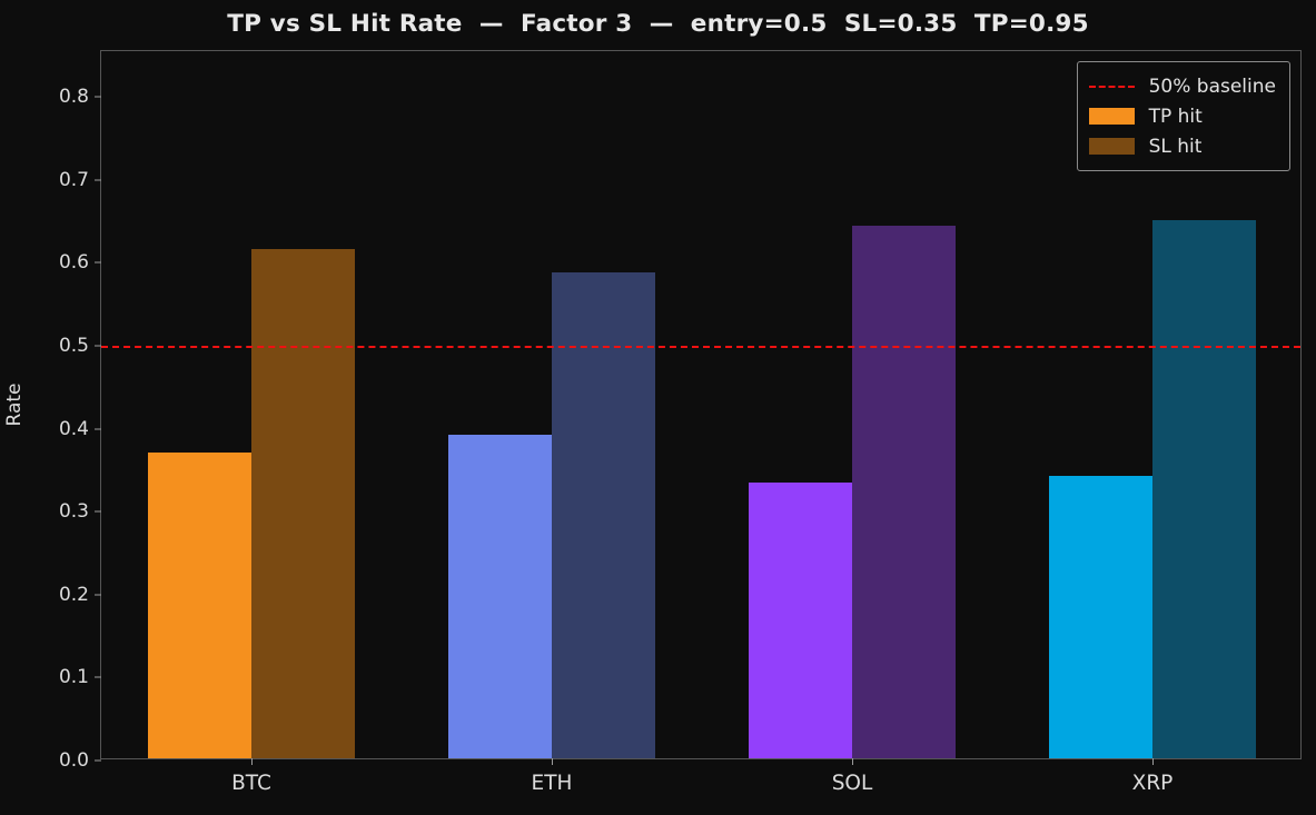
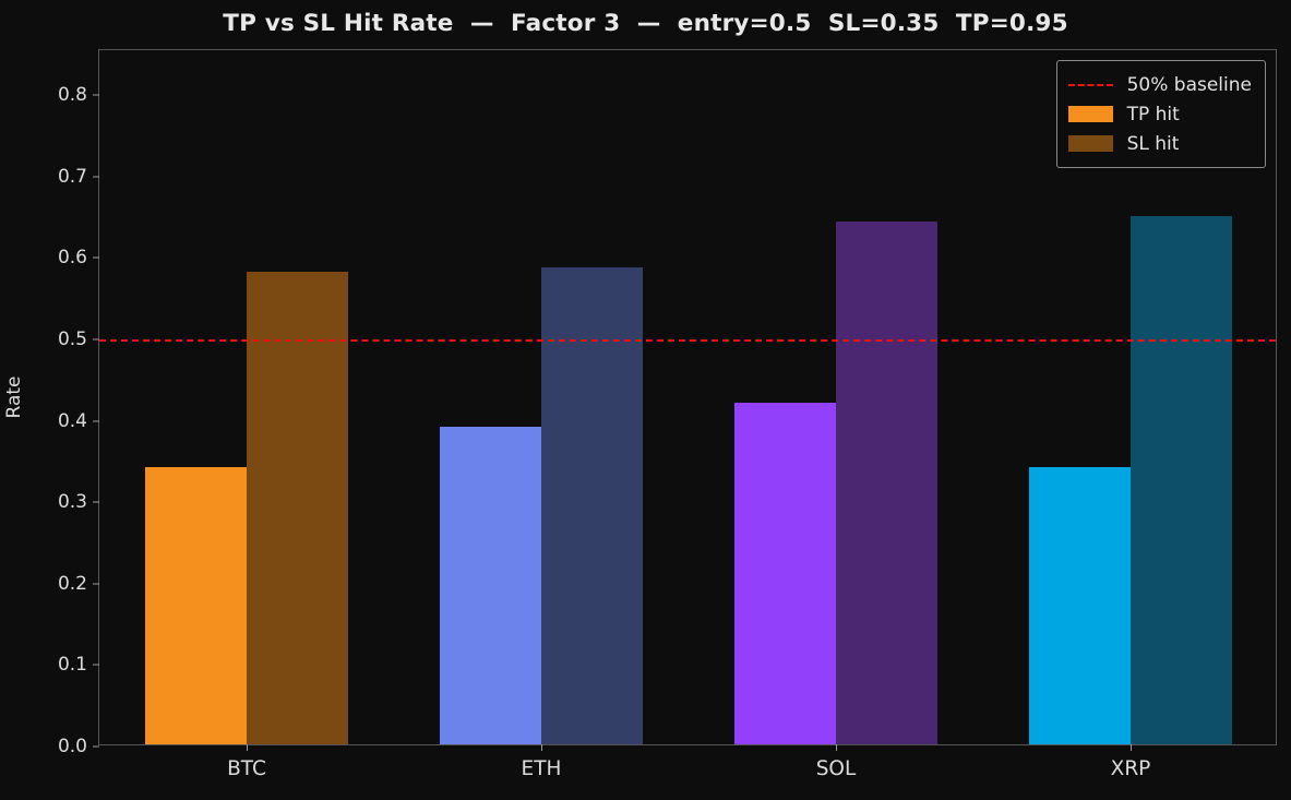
TP hit/BTC: 0.37 -> 0.34
SL hit/BTC: 0.61 -> 0.58
TP hit/SOL: 0.33 -> 0.42
